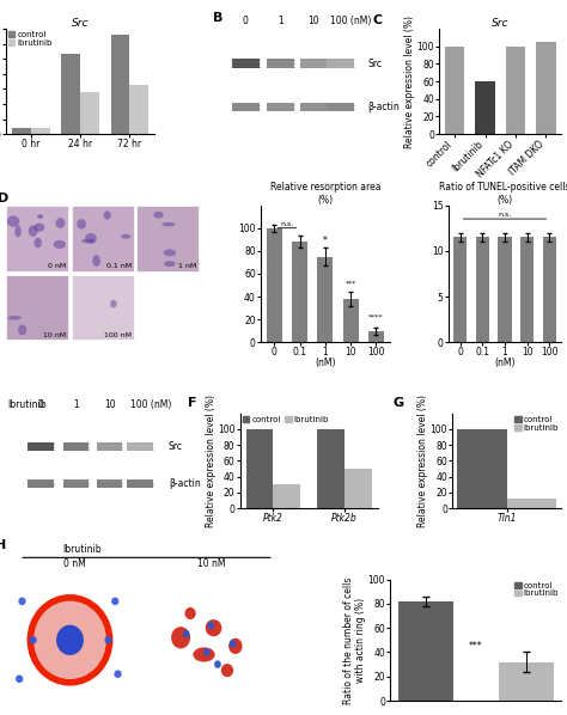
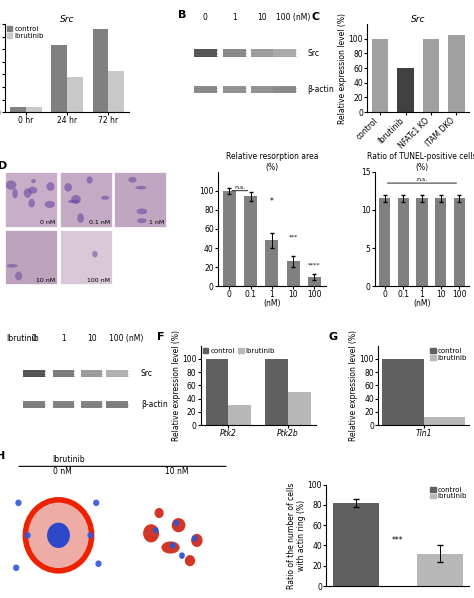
Relative resorption area (%)/0.1: 88 -> 94
Relative resorption area (%)/1: 75 -> 48
Relative resorption area (%)/10: 38 -> 26
